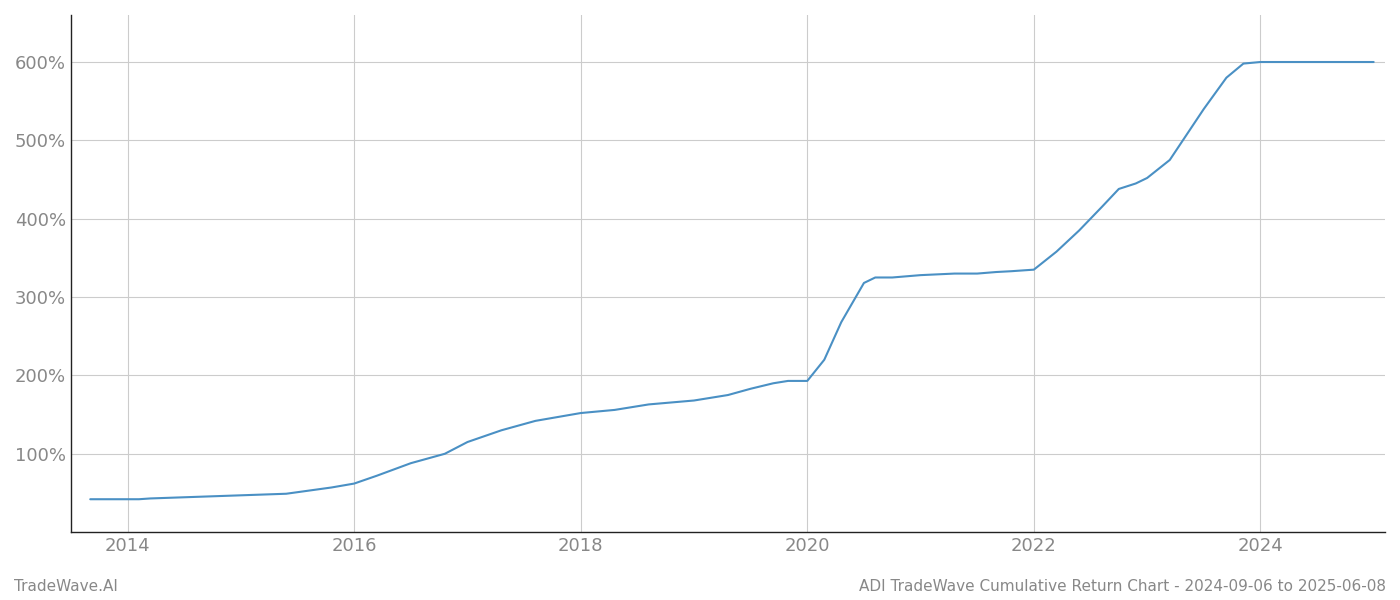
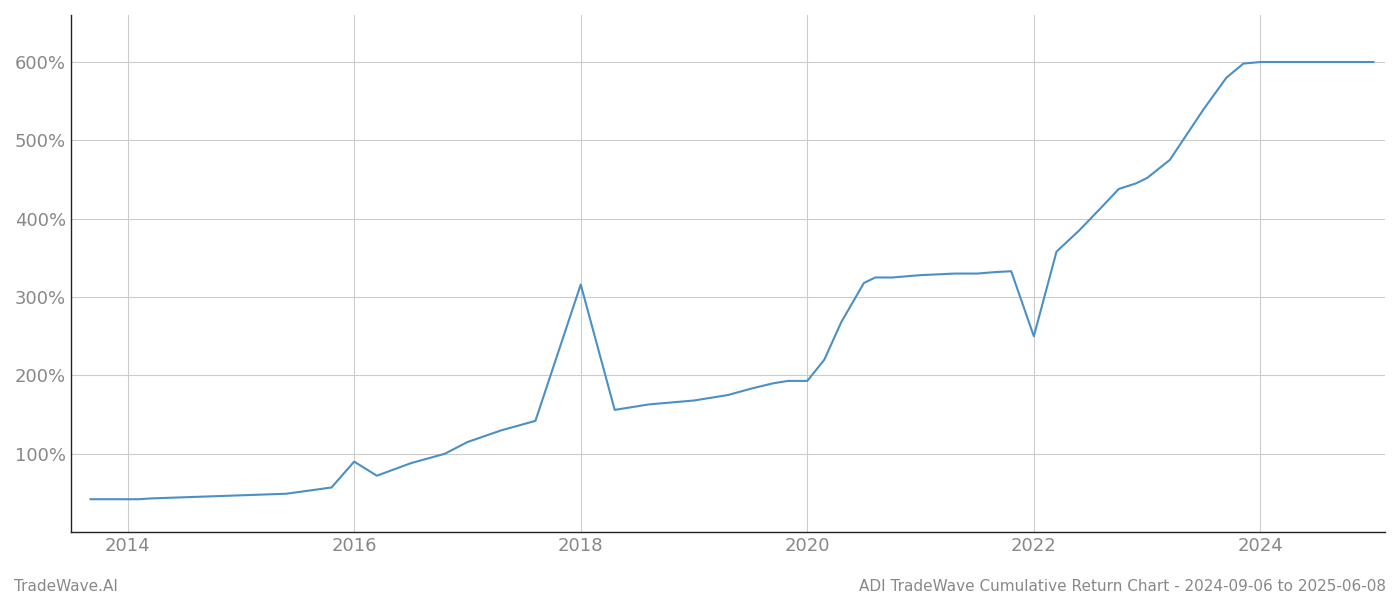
2016: 62% -> 90%
2018: 152% -> 316%
2022: 335% -> 250%
